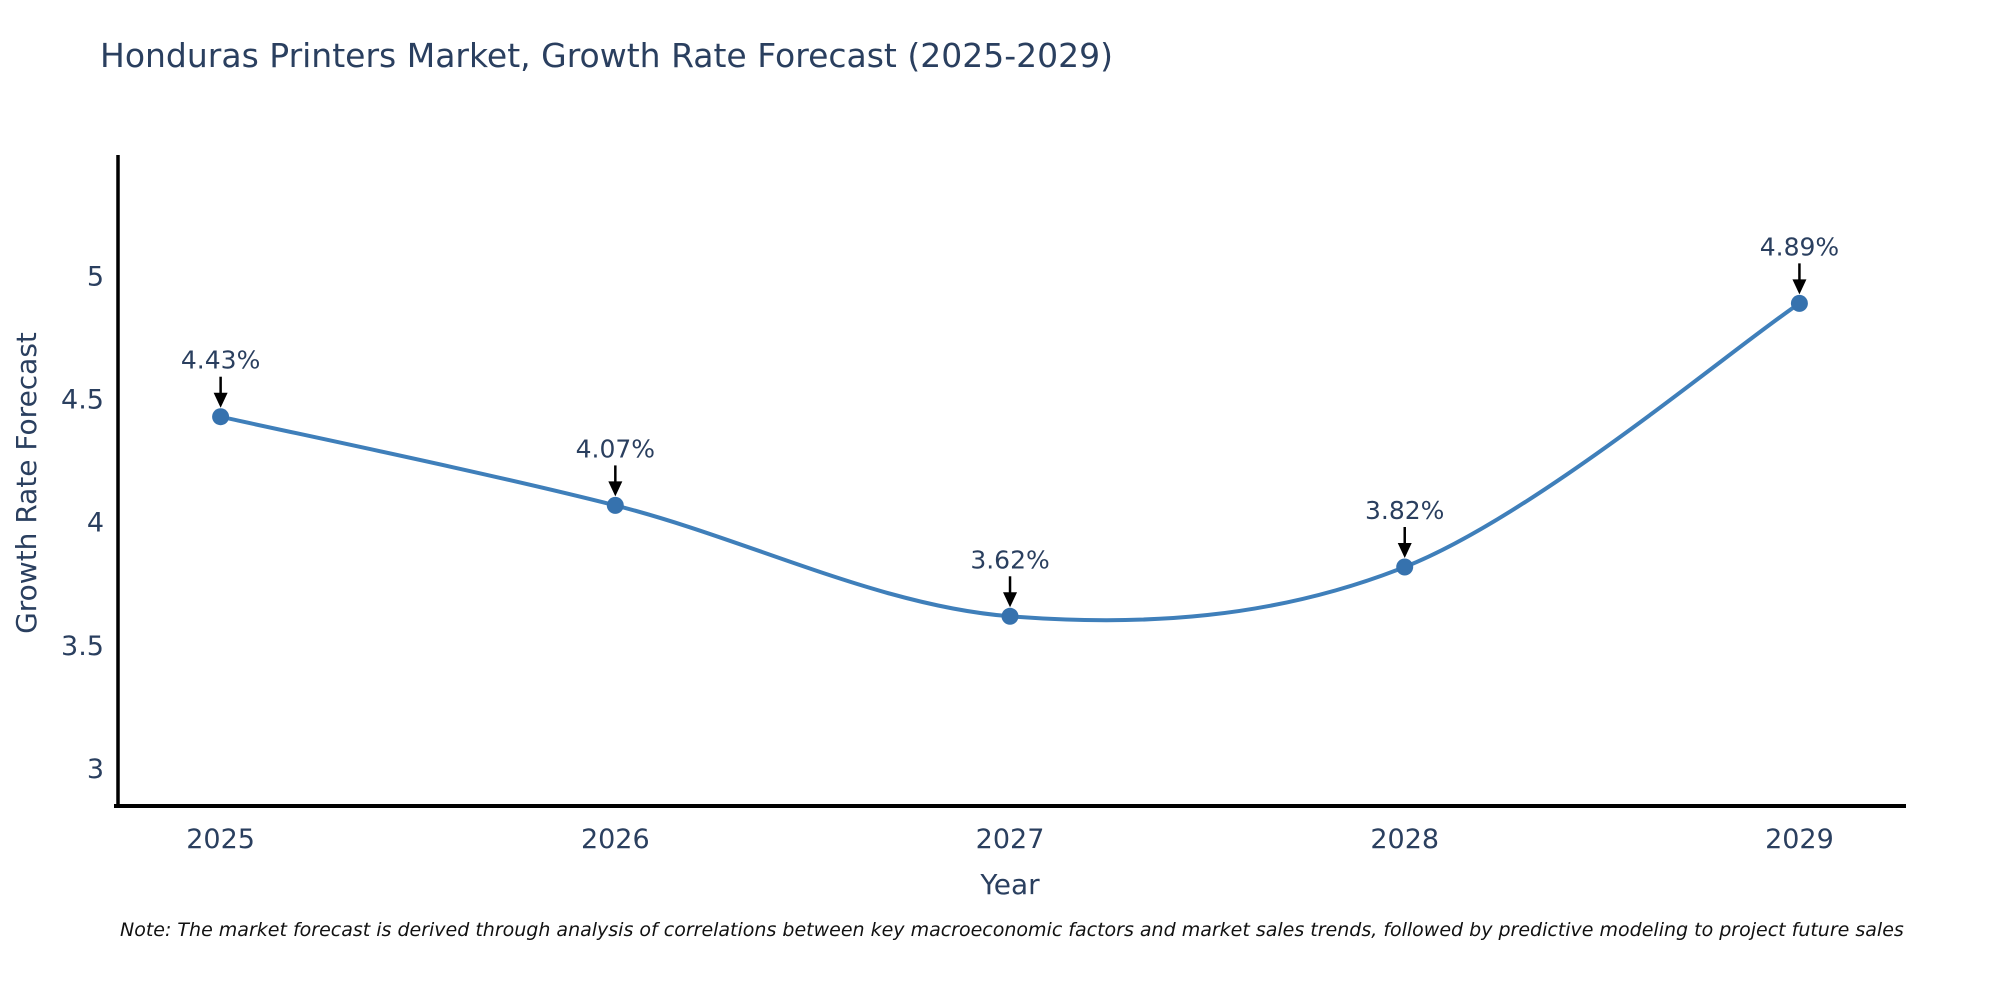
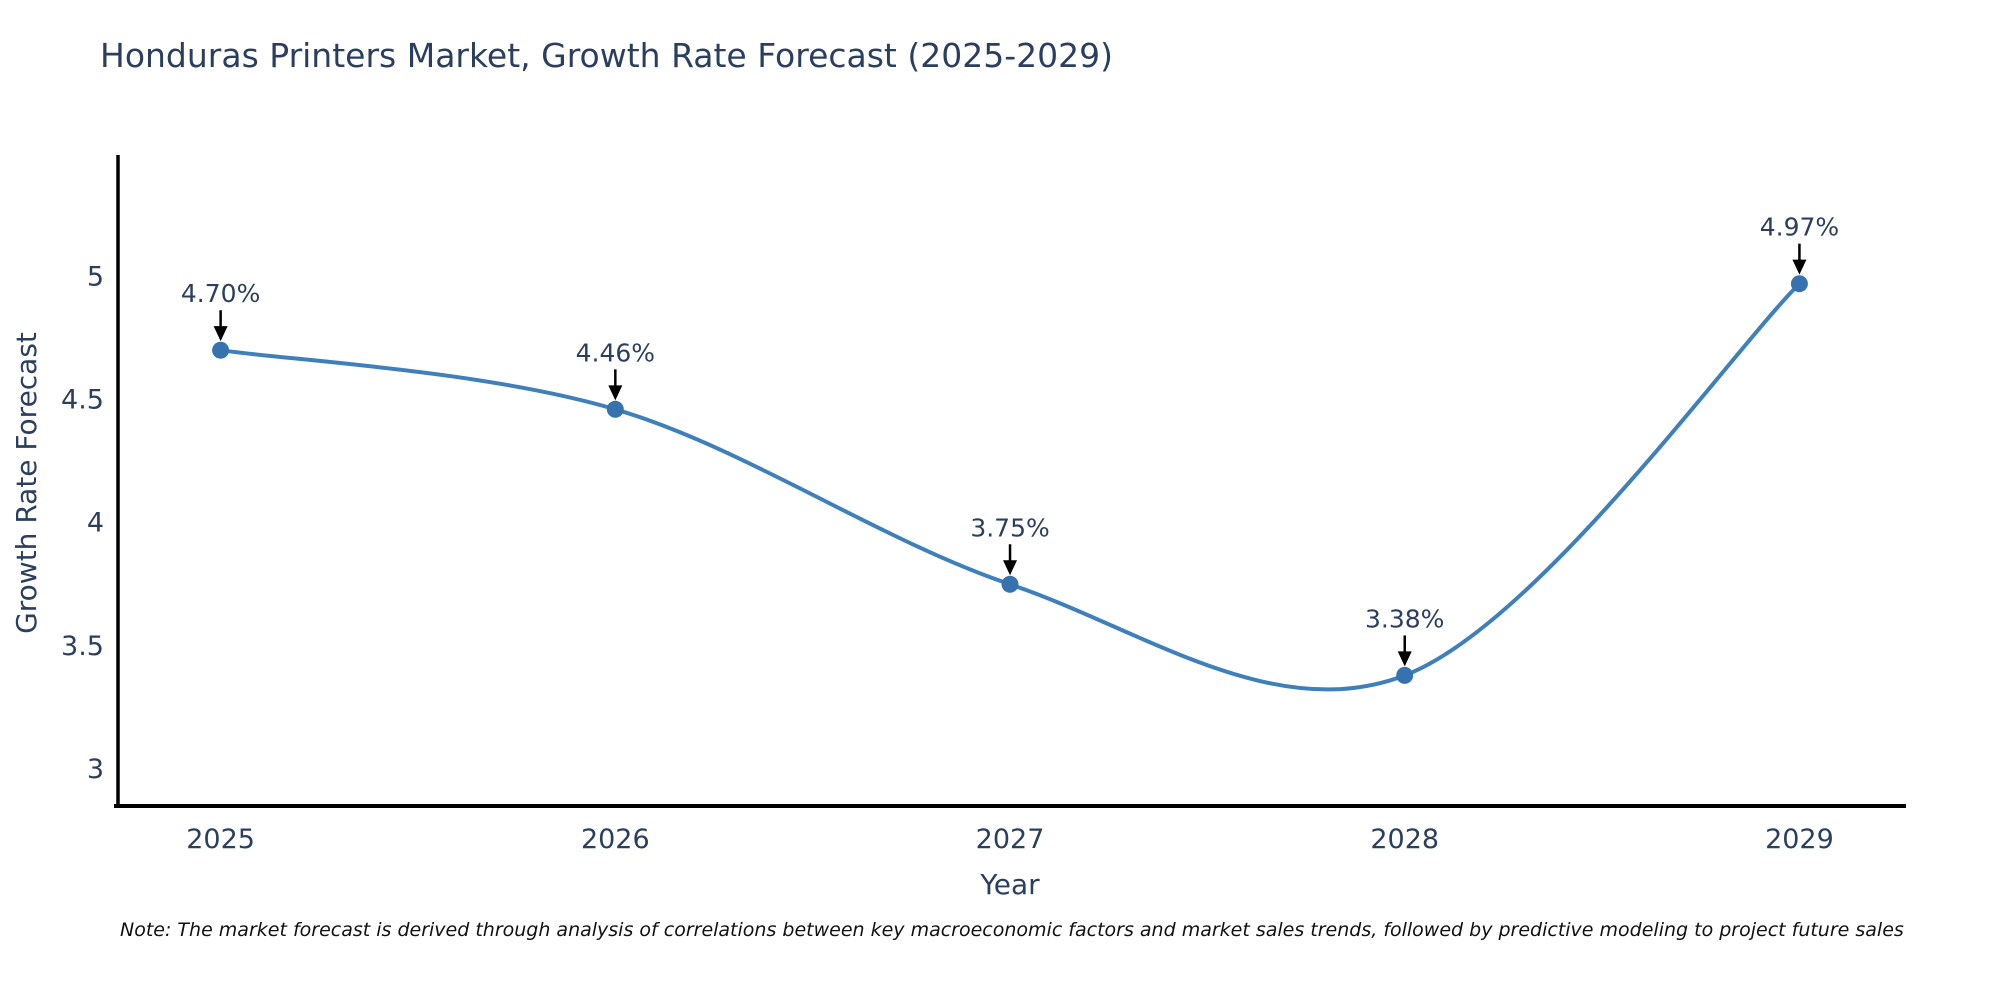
2025: 4.43% -> 4.70%
2026: 4.07% -> 4.46%
2027: 3.62% -> 3.75%
2028: 3.82% -> 3.38%
2029: 4.89% -> 4.97%
